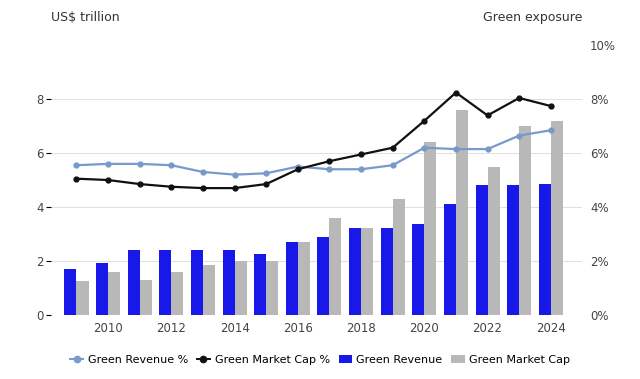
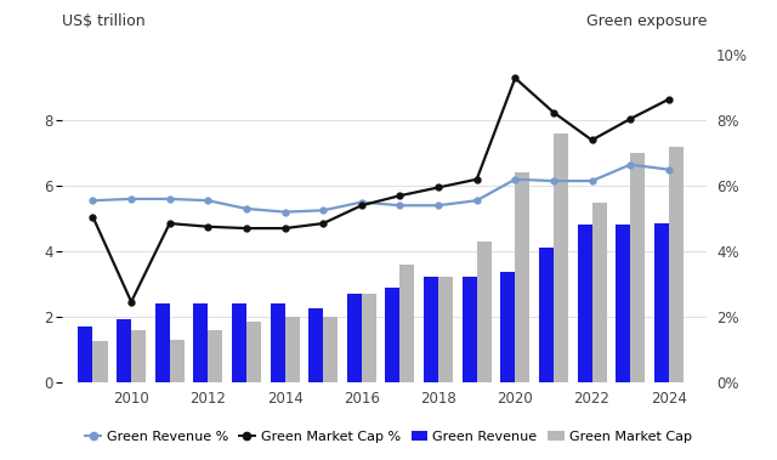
Green Market Cap %/2010: 5.00% -> 2.45%
Green Market Cap %/2020: 7.20% -> 9.30%
Green Revenue %/2024: 6.85% -> 6.50%
Green Market Cap %/2024: 7.75% -> 8.65%
